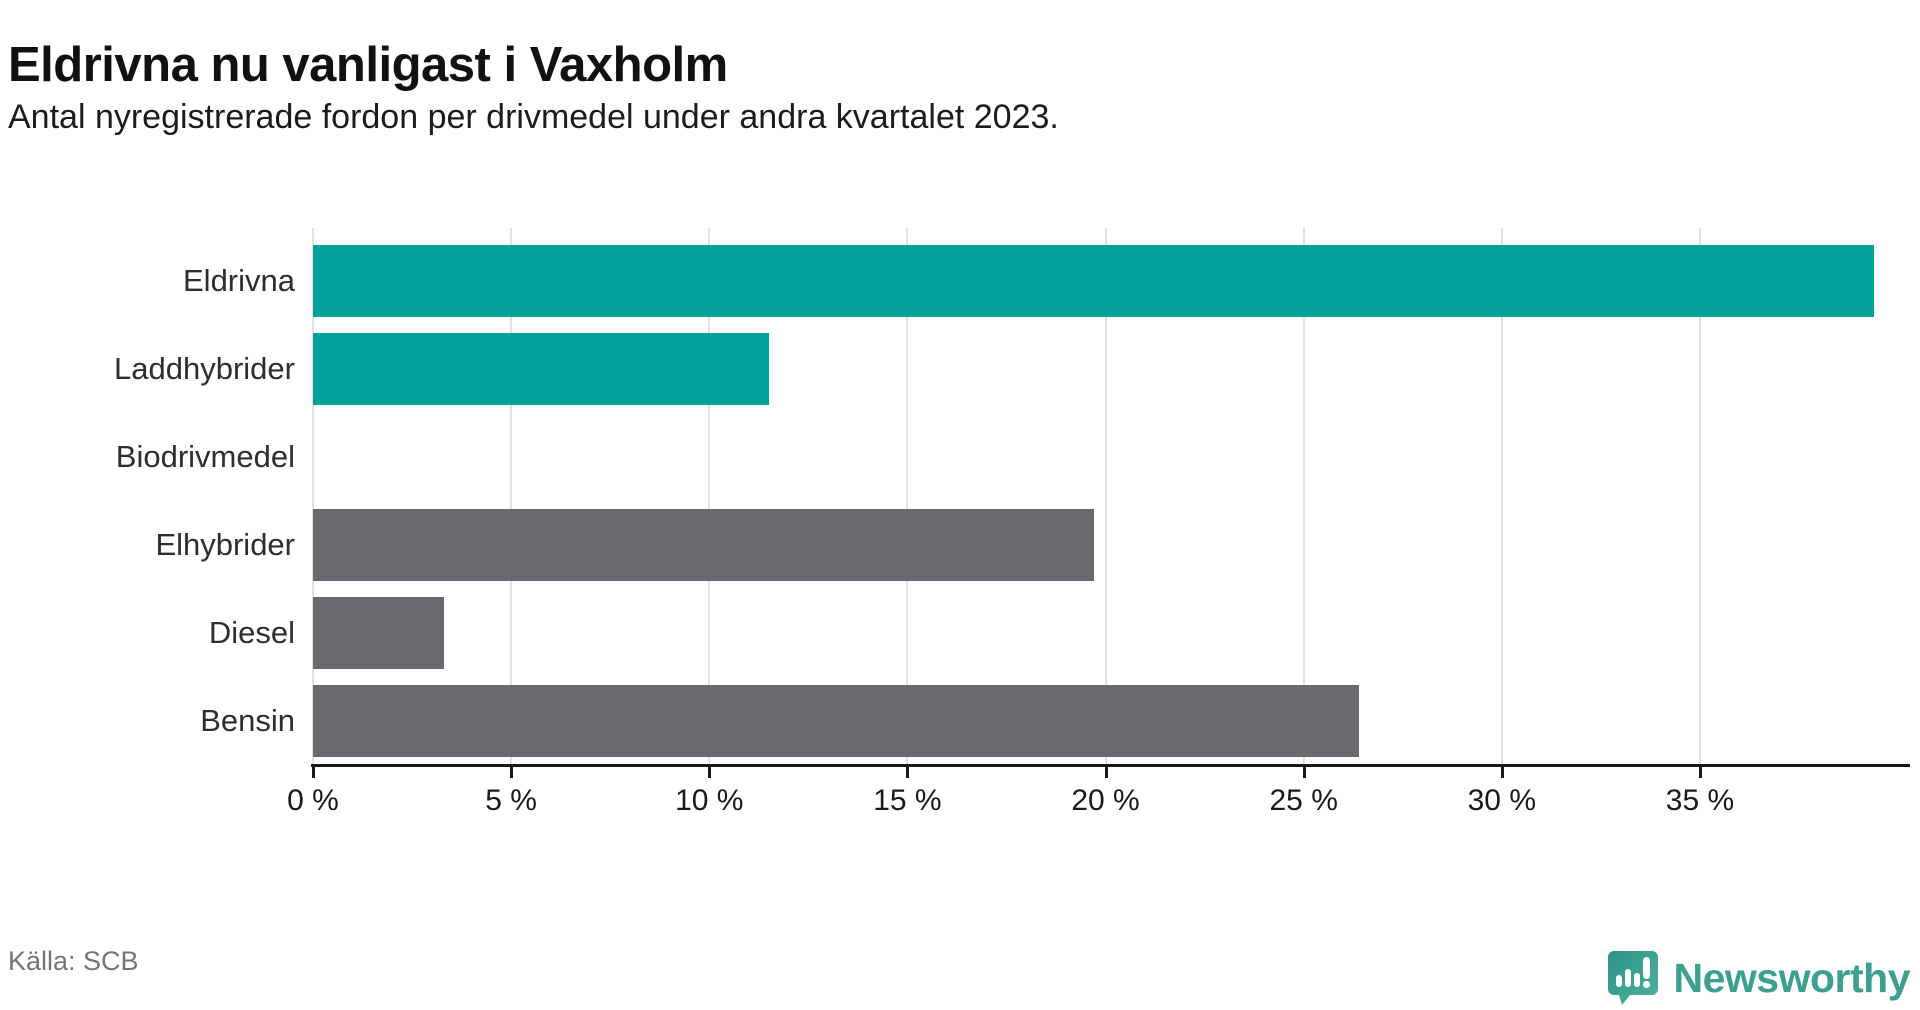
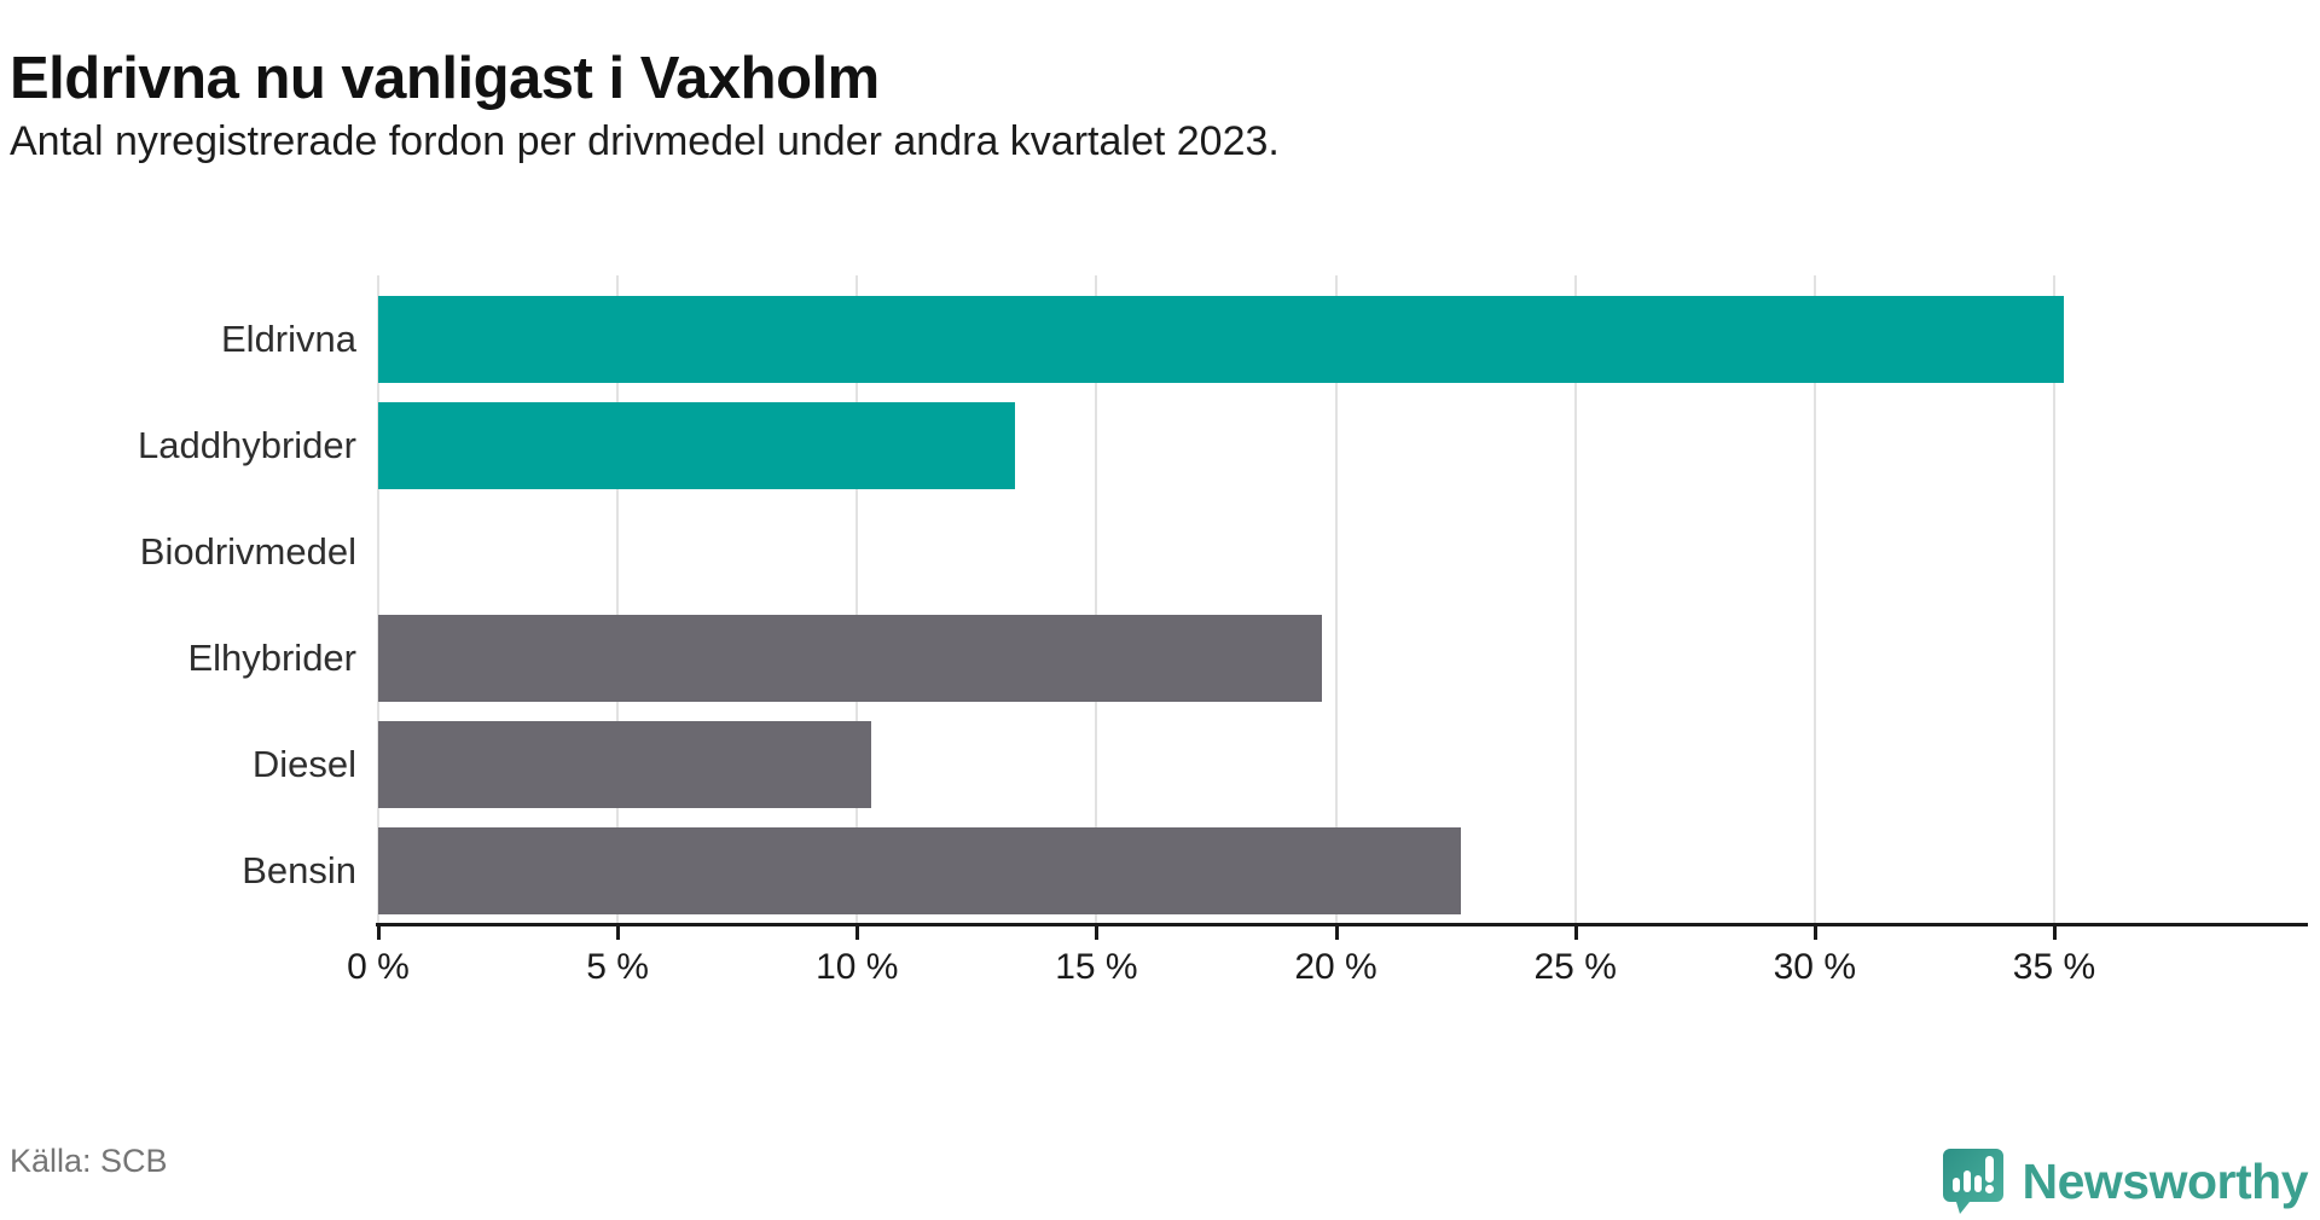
Eldrivna: 39.4% -> 35.2%
Laddhybrider: 11.5% -> 13.3%
Diesel: 3.3% -> 10.3%
Bensin: 26.4% -> 22.6%
